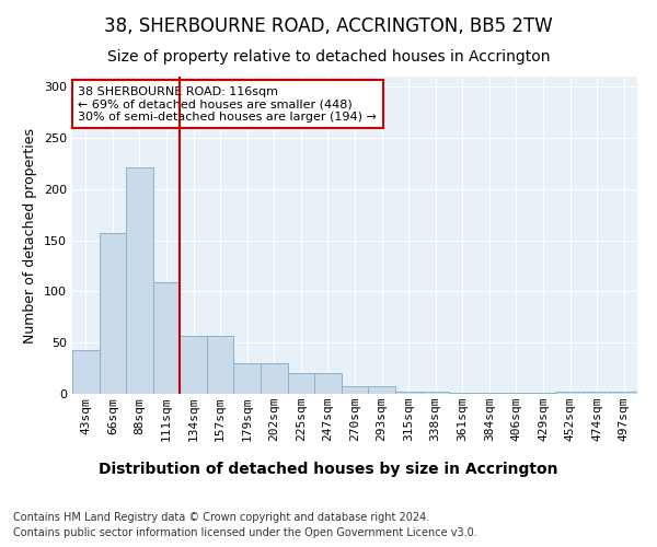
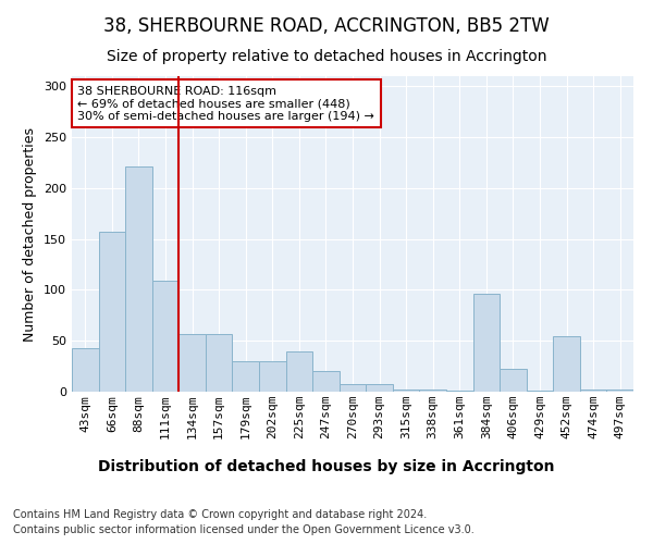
225sqm: 20 -> 40
384sqm: 1 -> 96
406sqm: 1 -> 22
452sqm: 2 -> 54
